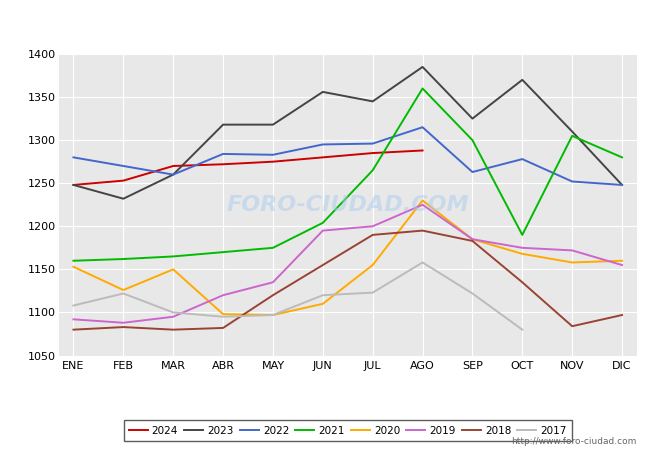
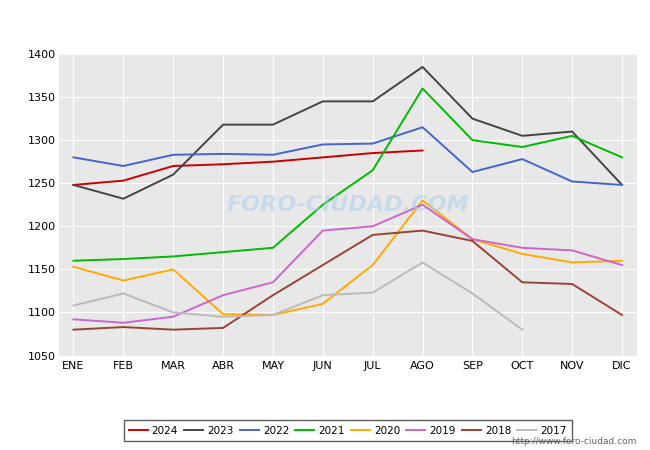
2020/FEB: 1126 -> 1137
2022/MAR: 1260 -> 1283
2023/JUN: 1356 -> 1345
2021/JUN: 1204 -> 1225
2023/OCT: 1370 -> 1305
2021/OCT: 1190 -> 1292
2018/NOV: 1084 -> 1133
